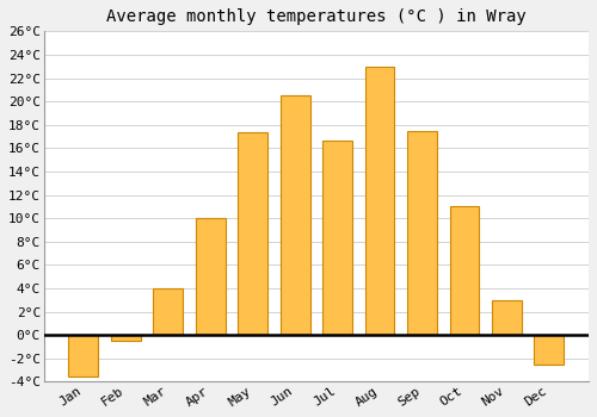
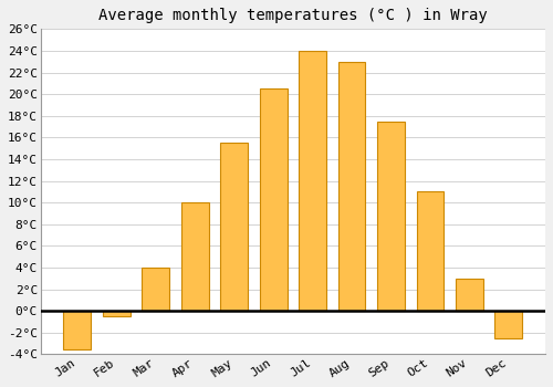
May: 17.4°C -> 15.5°C
Jul: 16.6°C -> 24.0°C
